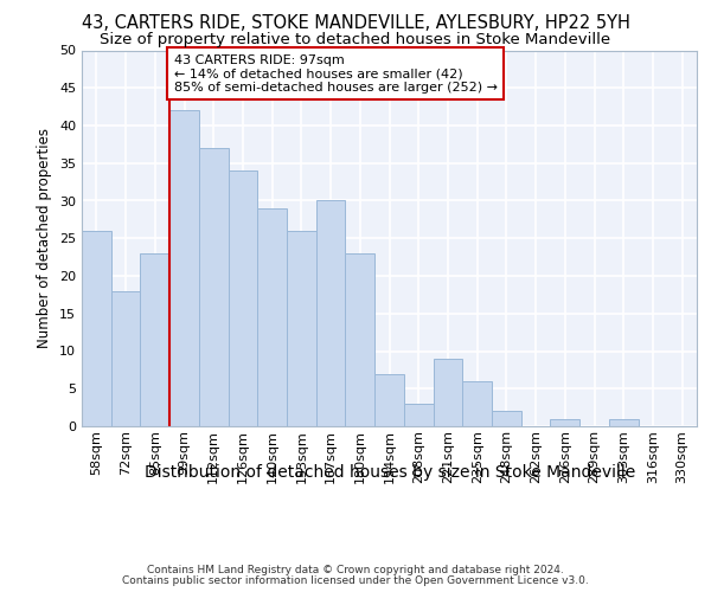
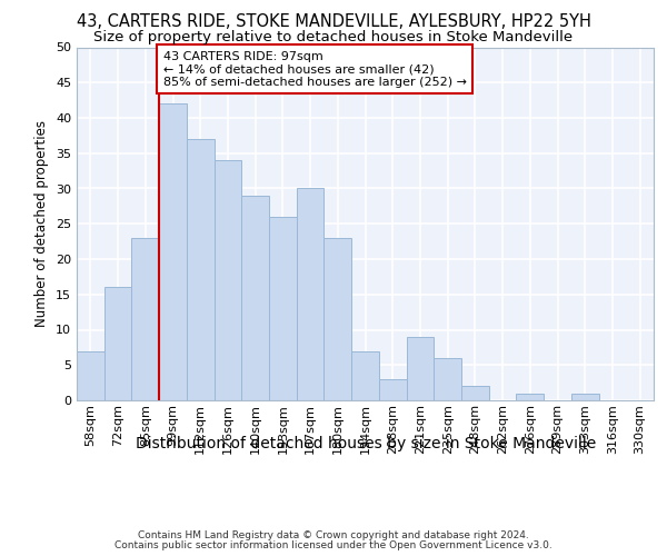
58sqm: 26 -> 7
72sqm: 18 -> 16
